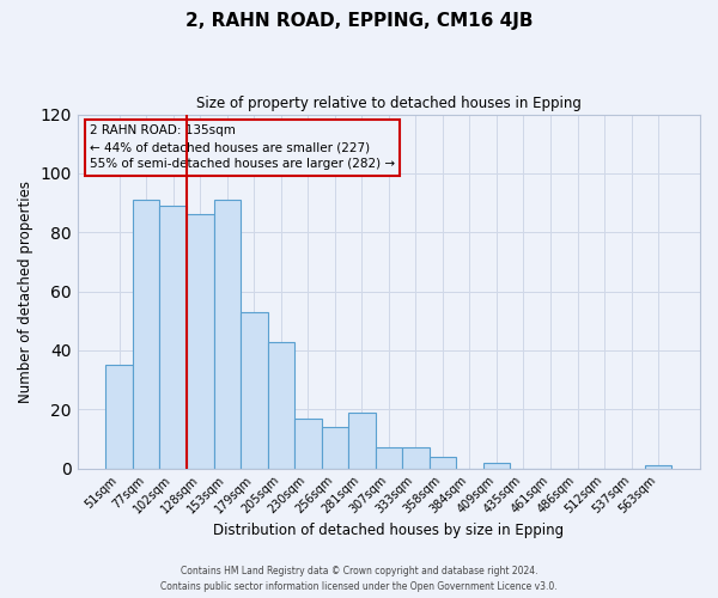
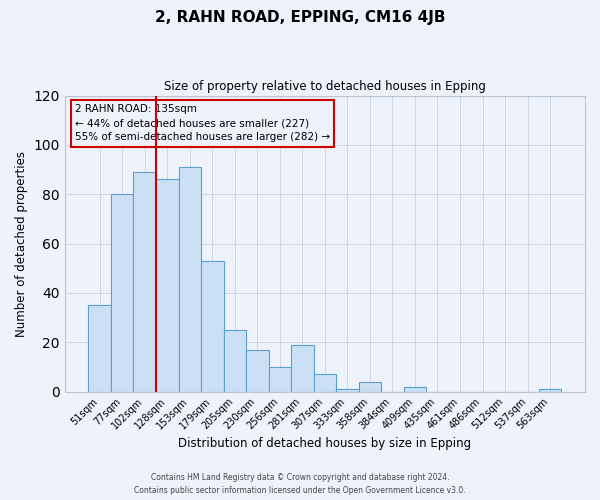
77sqm: 91 -> 80
205sqm: 43 -> 25
256sqm: 14 -> 10
333sqm: 7 -> 1
